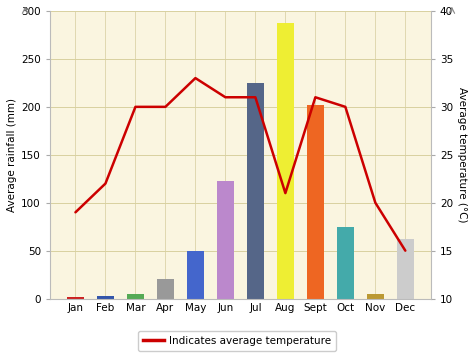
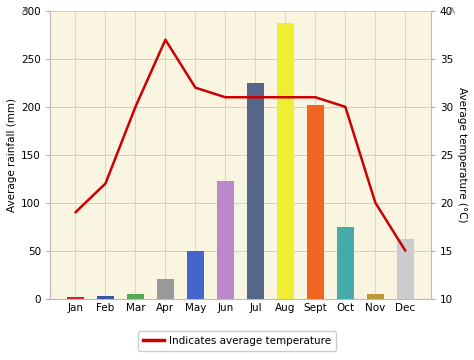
Indicates average temperature/Apr: 30 -> 37
Indicates average temperature/May: 33 -> 32
Indicates average temperature/Aug: 21 -> 31
